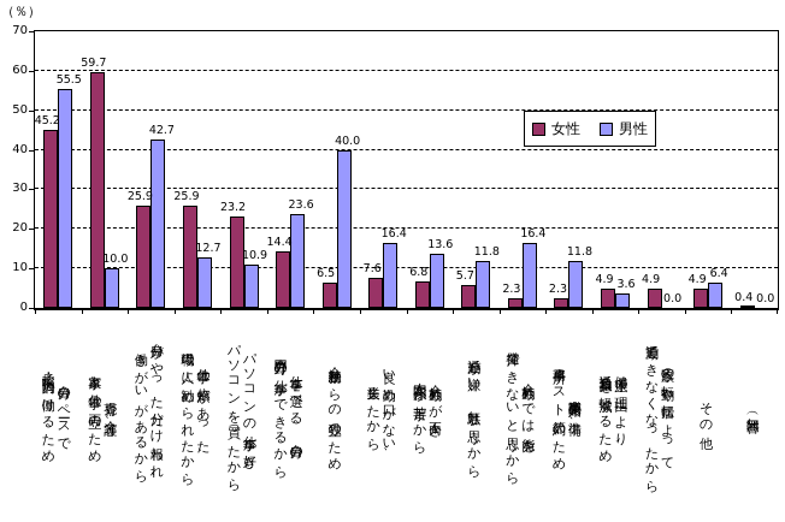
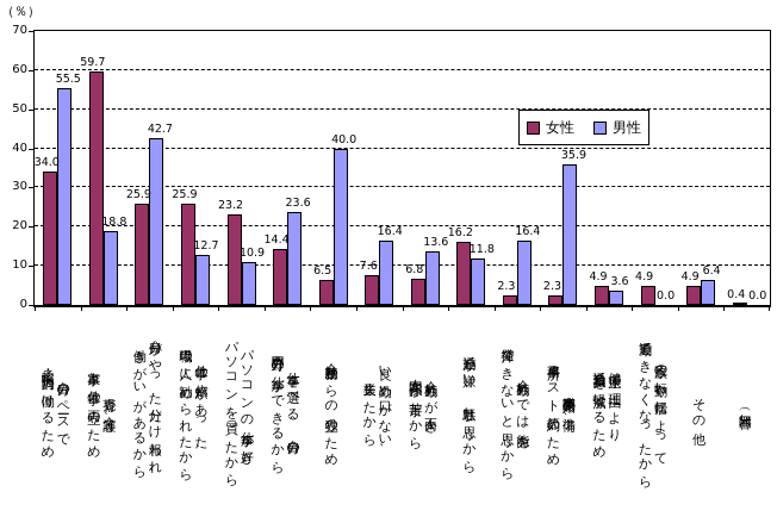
女性/自分のペースで 柔軟・弾力的に働けるため: 45.2 -> 34.0
男性/育児や介護等、 家事と仕事の両立のため: 10.0 -> 18.8
女性/通勤が嫌い、無駄と思うから: 5.7 -> 16.2
男性/事業開始の準備、 事務所コスト節約のため: 11.8 -> 35.9
